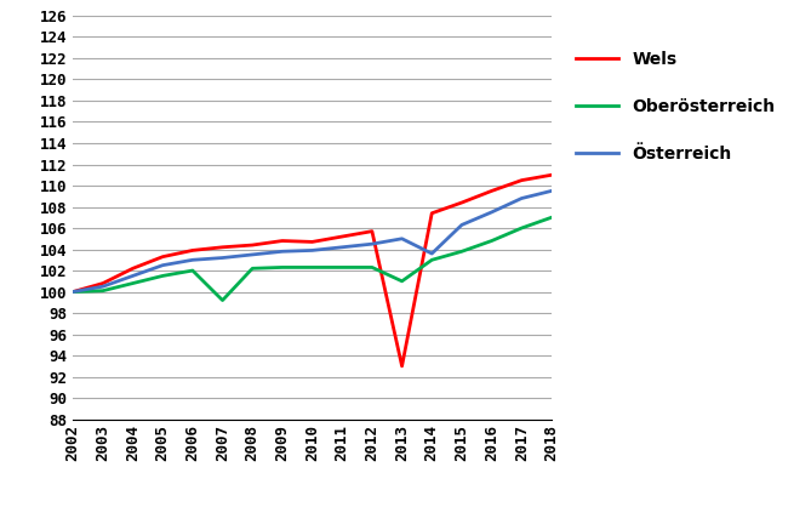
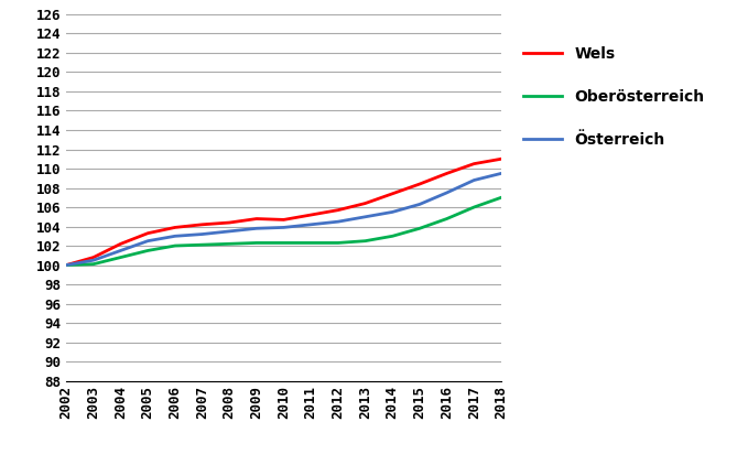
Oberösterreich/2007: 99.2 -> 102.1
Wels/2013: 93.0 -> 106.4
Oberösterreich/2013: 101.0 -> 102.5
Österreich/2014: 103.6 -> 105.5
